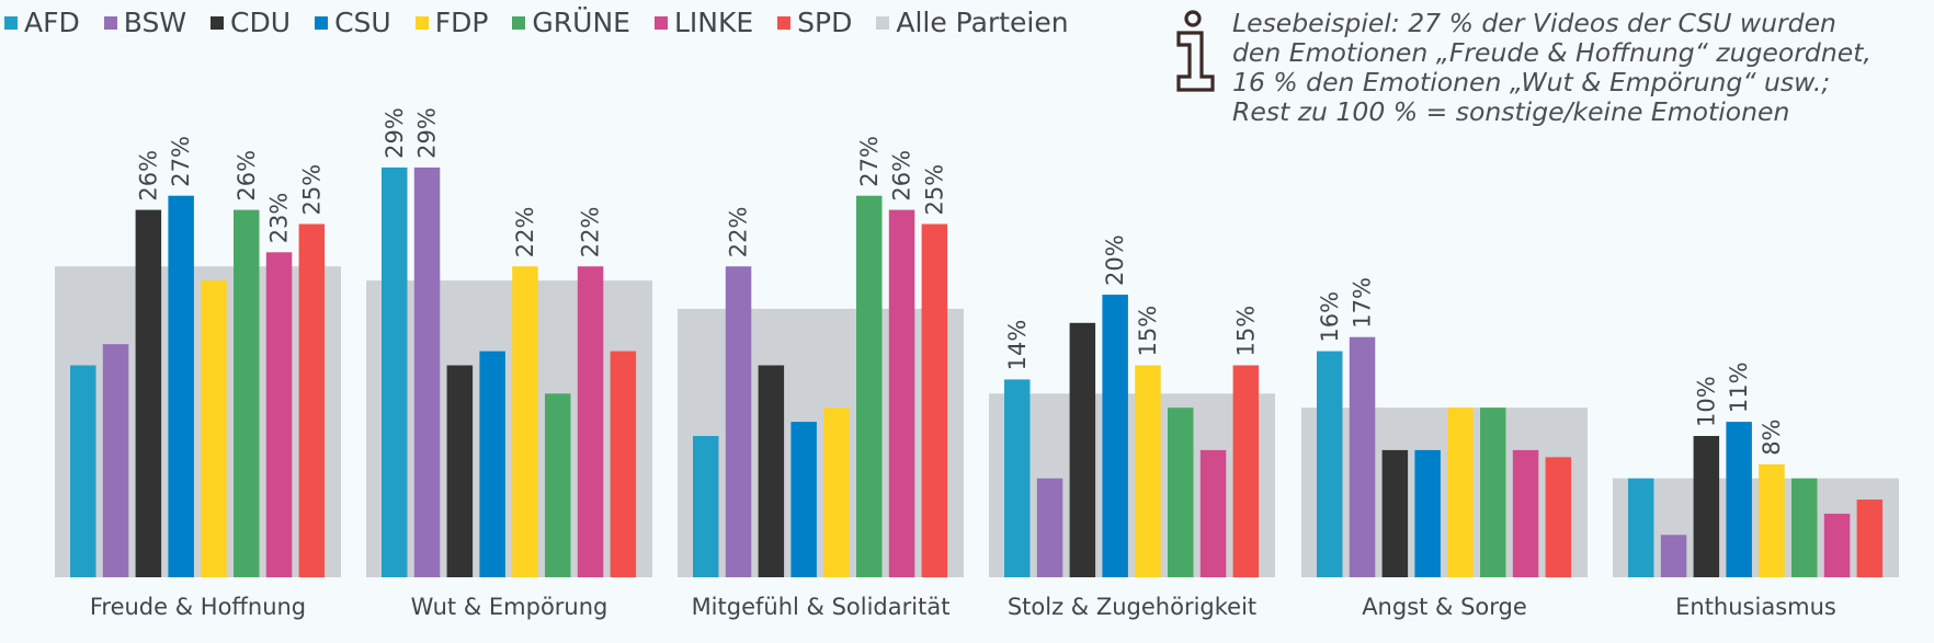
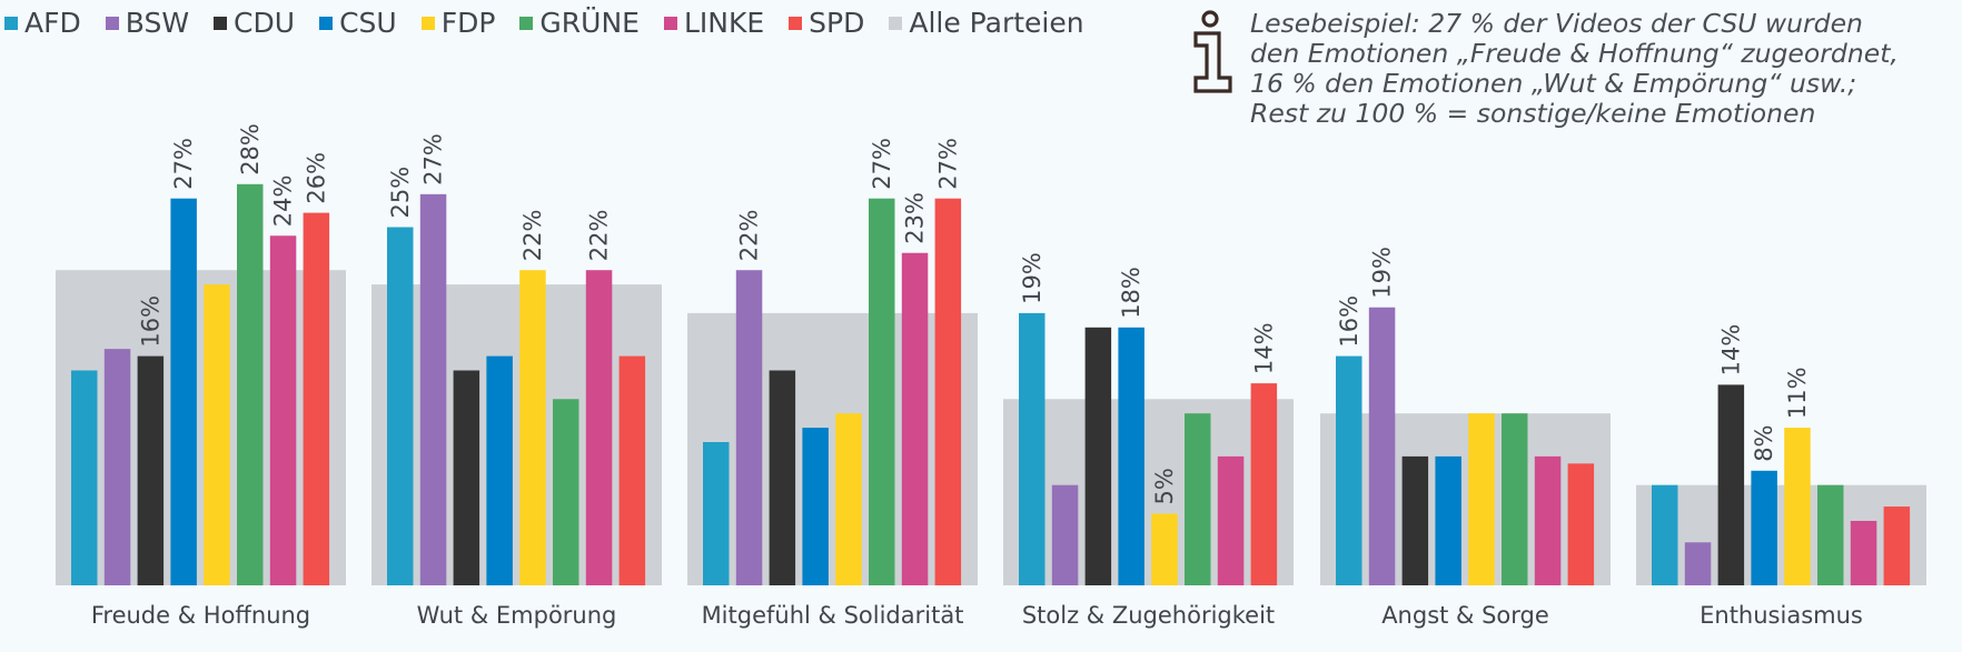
CDU/Freude & Hoffnung: 26% -> 16%
GRÜNE/Freude & Hoffnung: 26% -> 28%
LINKE/Freude & Hoffnung: 23% -> 24%
SPD/Freude & Hoffnung: 25% -> 26%
AFD/Wut & Empörung: 29% -> 25%
BSW/Wut & Empörung: 29% -> 27%
LINKE/Mitgefühl & Solidarität: 26% -> 23%
SPD/Mitgefühl & Solidarität: 25% -> 27%
AFD/Stolz & Zugehörigkeit: 14% -> 19%
CSU/Stolz & Zugehörigkeit: 20% -> 18%
FDP/Stolz & Zugehörigkeit: 15% -> 5%
SPD/Stolz & Zugehörigkeit: 15% -> 14%
BSW/Angst & Sorge: 17% -> 19%
CDU/Enthusiasmus: 10% -> 14%
CSU/Enthusiasmus: 11% -> 8%
FDP/Enthusiasmus: 8% -> 11%
